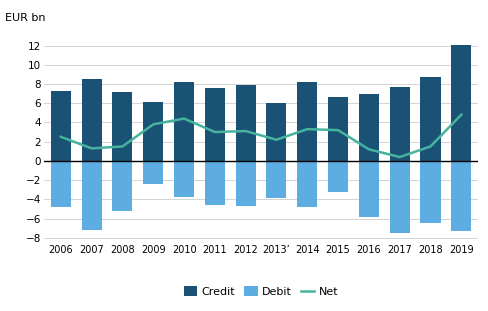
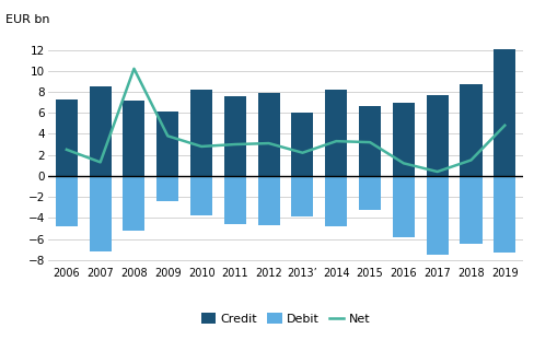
Net/2008: 1.5 -> 10.2
Net/2010: 4.4 -> 2.8
